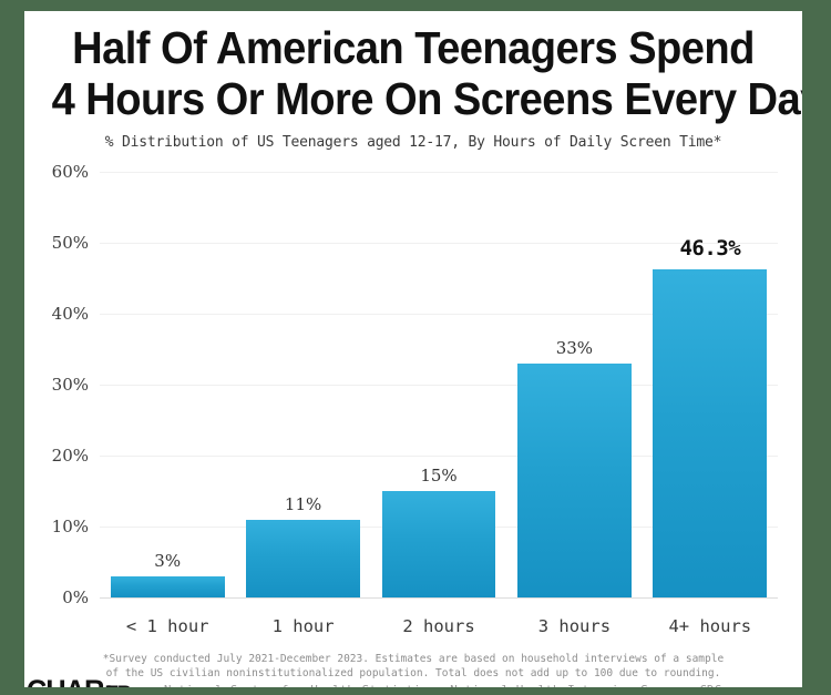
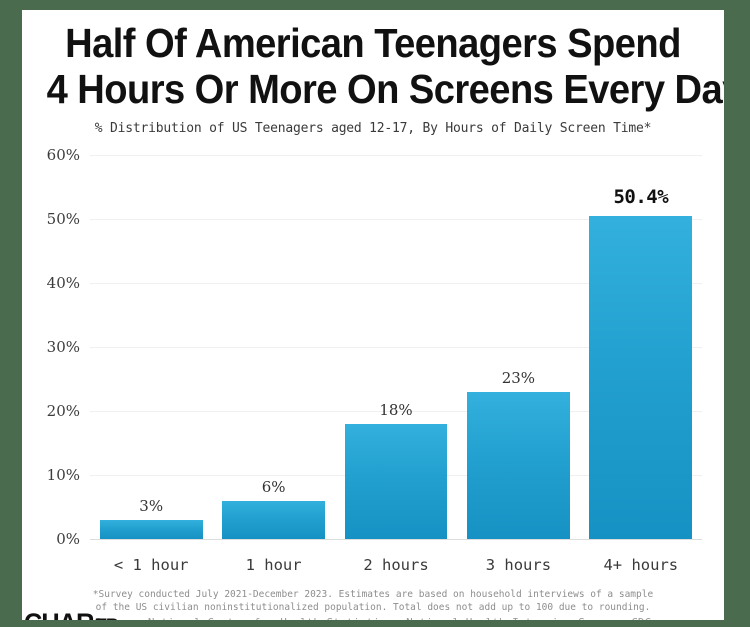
1 hour: 11% -> 6%
2 hours: 15% -> 18%
3 hours: 33% -> 23%
4+ hours: 46.3% -> 50.4%
